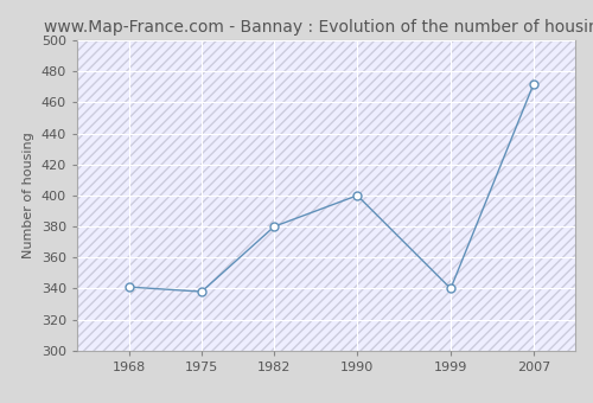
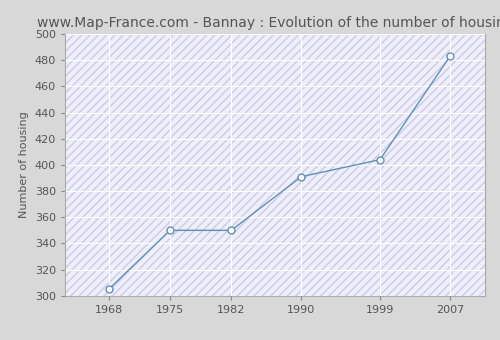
1968: 341 -> 305
1975: 338 -> 350
1982: 380 -> 350
1990: 400 -> 391
1999: 340 -> 404
2007: 472 -> 483
